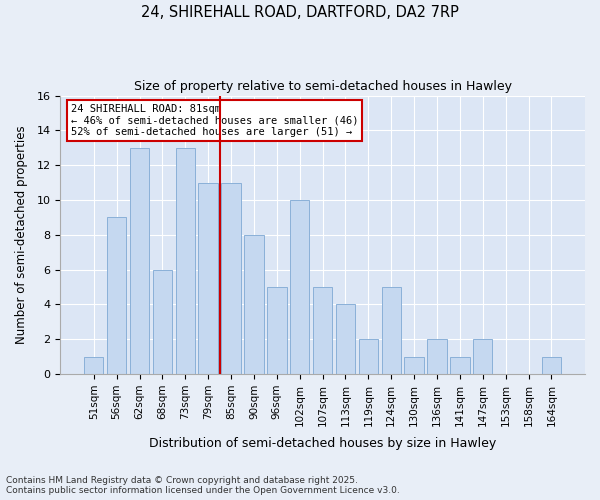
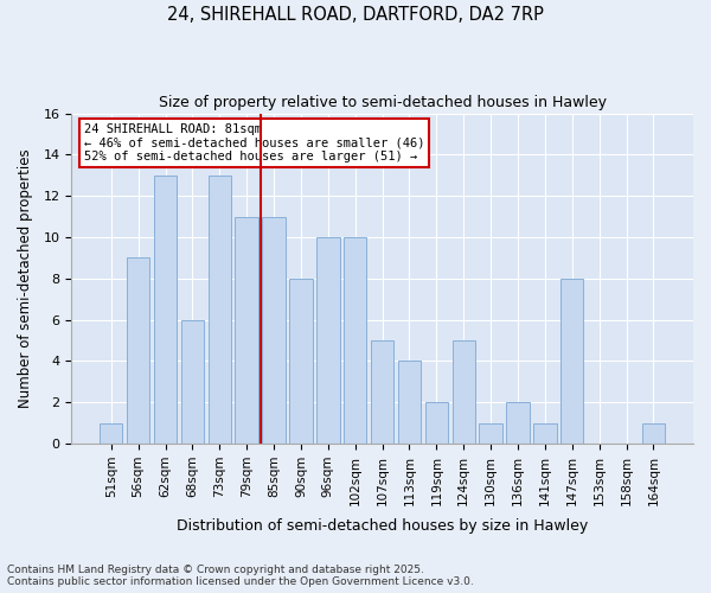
96sqm: 5 -> 10
147sqm: 2 -> 8
